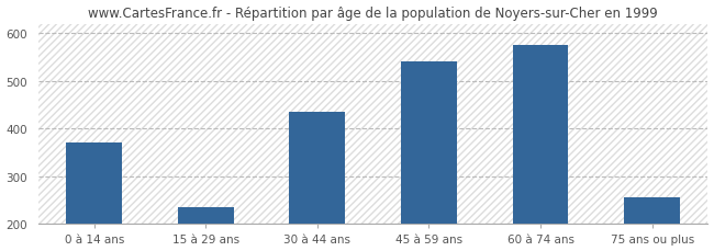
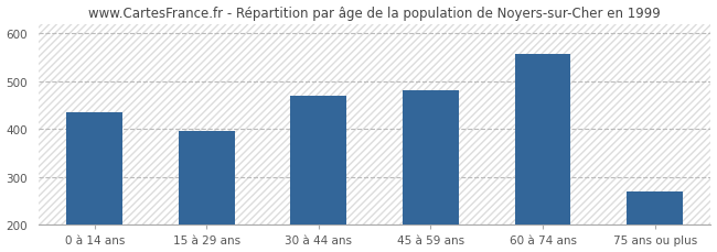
0 à 14 ans: 370 -> 435
15 à 29 ans: 235 -> 397
30 à 44 ans: 435 -> 470
45 à 59 ans: 540 -> 480
60 à 74 ans: 575 -> 558
75 ans ou plus: 255 -> 270
